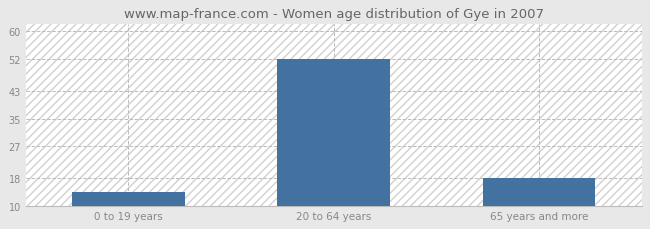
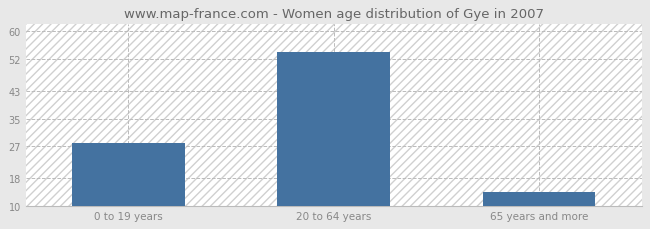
0 to 19 years: 14 -> 28
20 to 64 years: 52 -> 54
65 years and more: 18 -> 14
